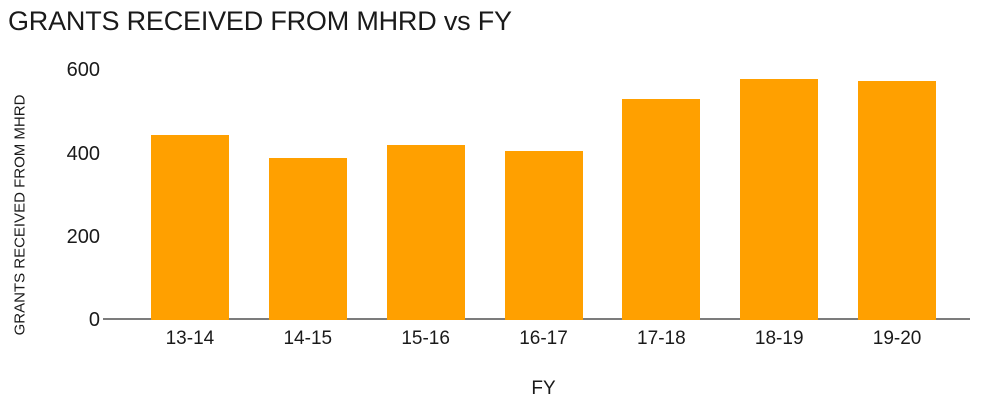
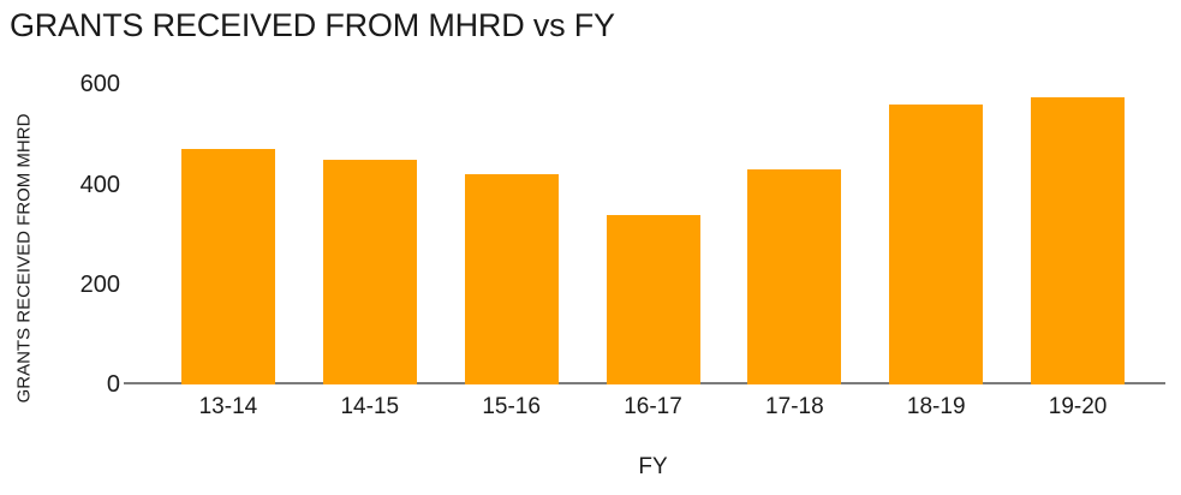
13-14: 440 -> 470
14-15: 390 -> 450
16-17: 400 -> 340
17-18: 530 -> 430
18-19: 580 -> 560
